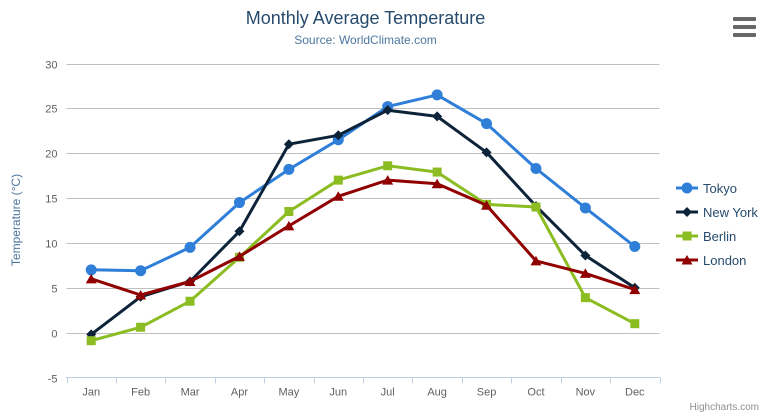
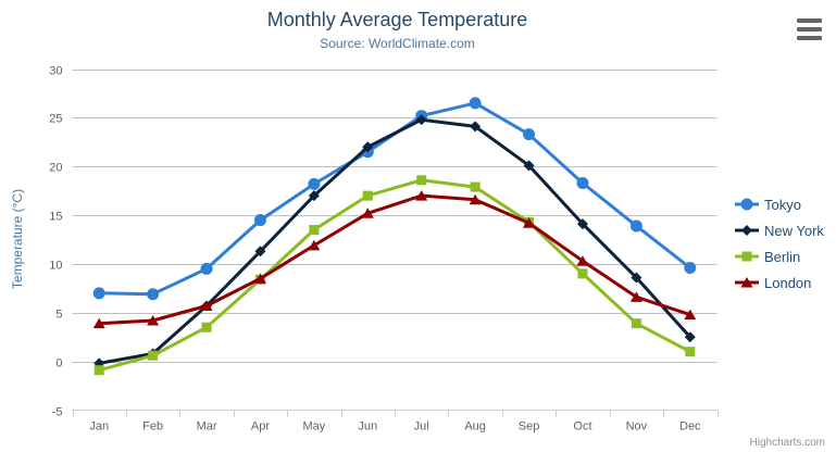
London/Jan: 6 -> 4
New York/Feb: 4 -> 1
New York/May: 21 -> 17
Berlin/Oct: 14 -> 9
London/Oct: 8 -> 10
New York/Dec: 5 -> 2
